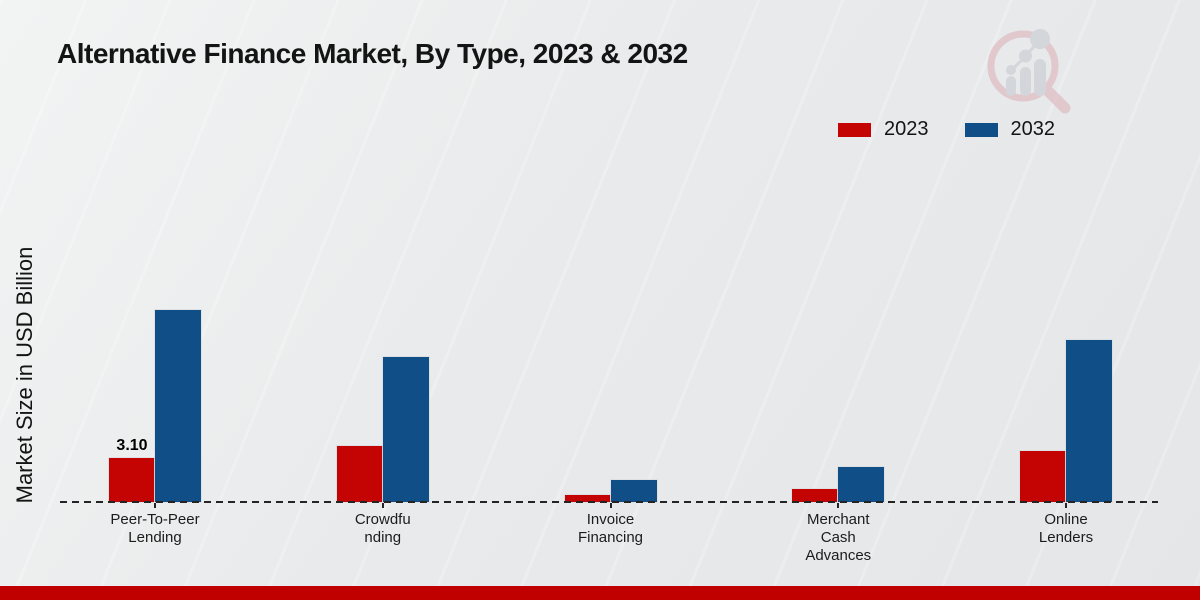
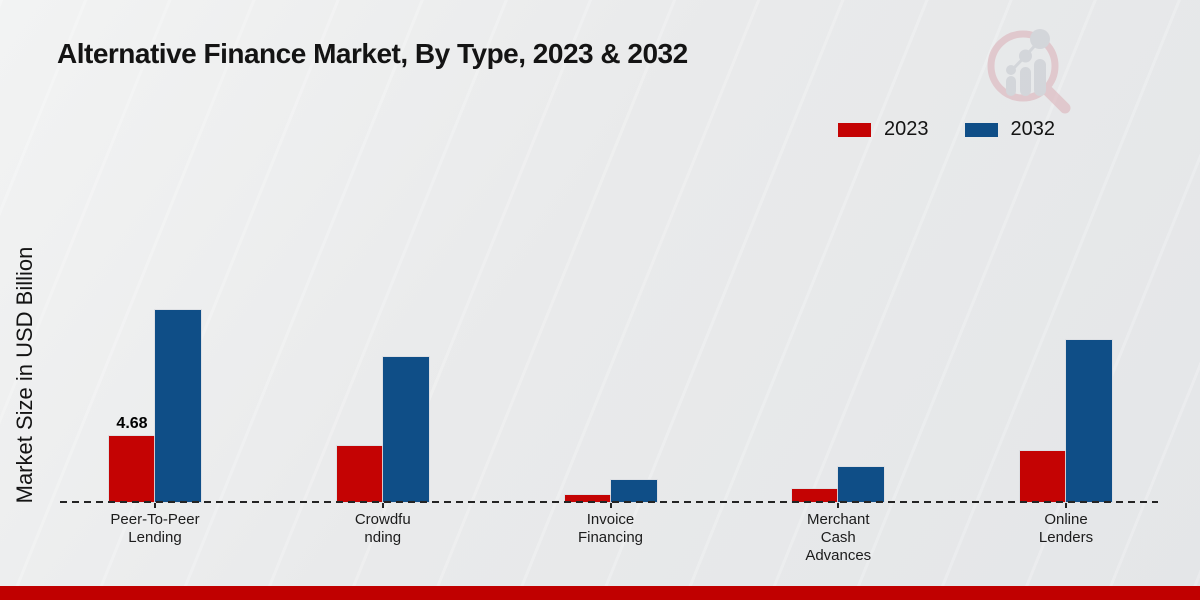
2023/Peer-To-Peer Lending: 3.10 -> 4.68
